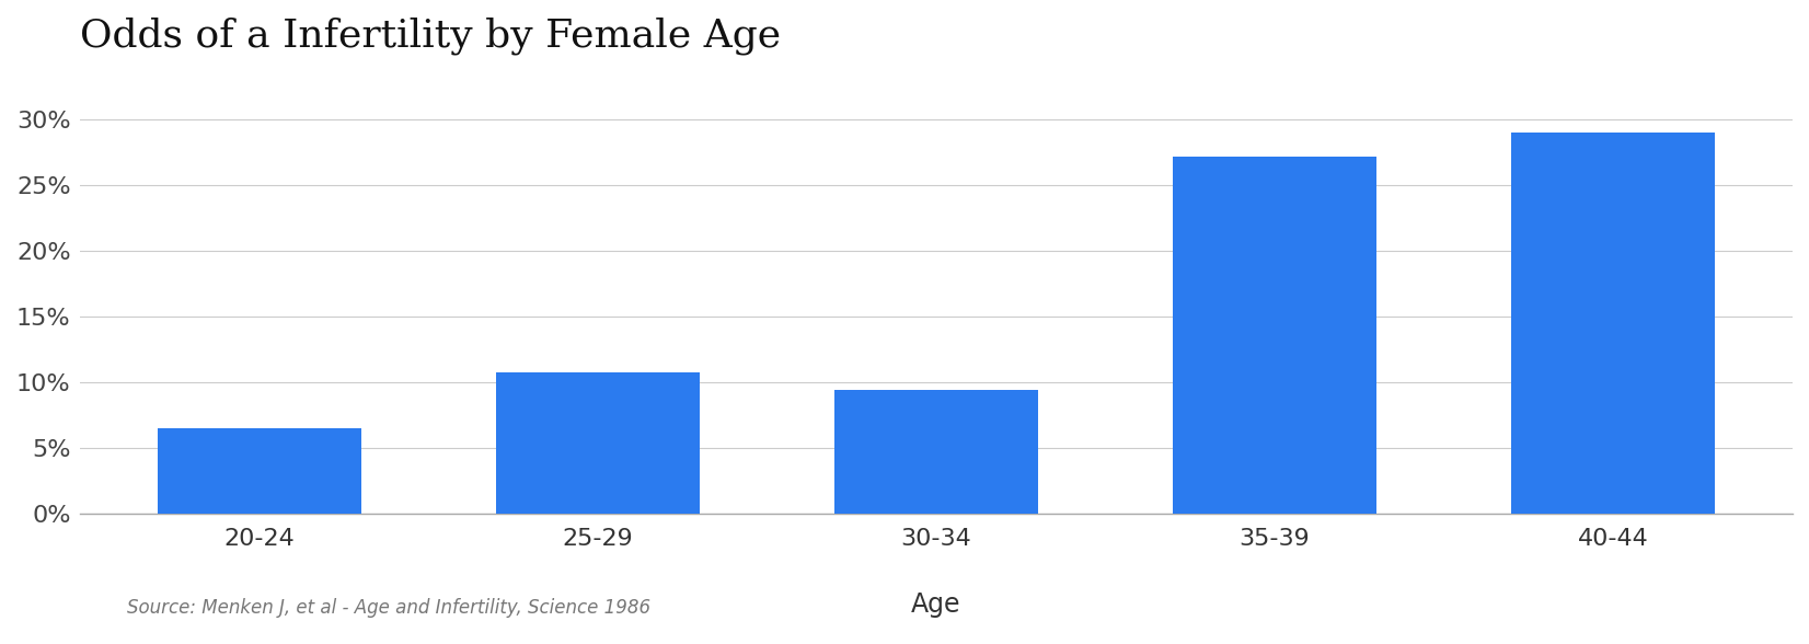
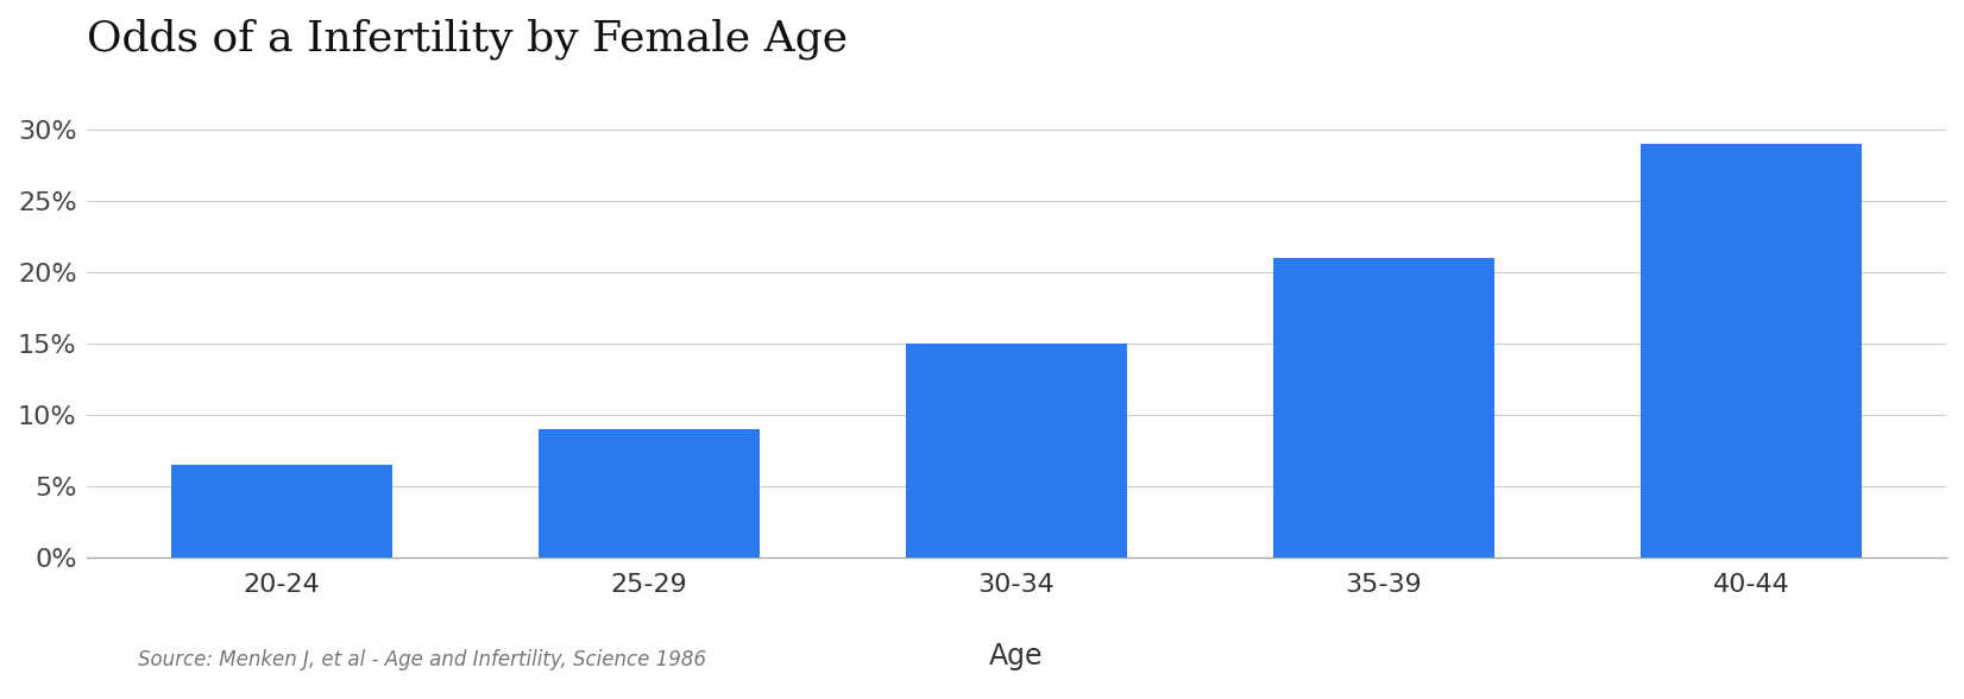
25-29: 10.7% -> 9.0%
30-34: 9.4% -> 15.0%
35-39: 27.2% -> 21.0%
